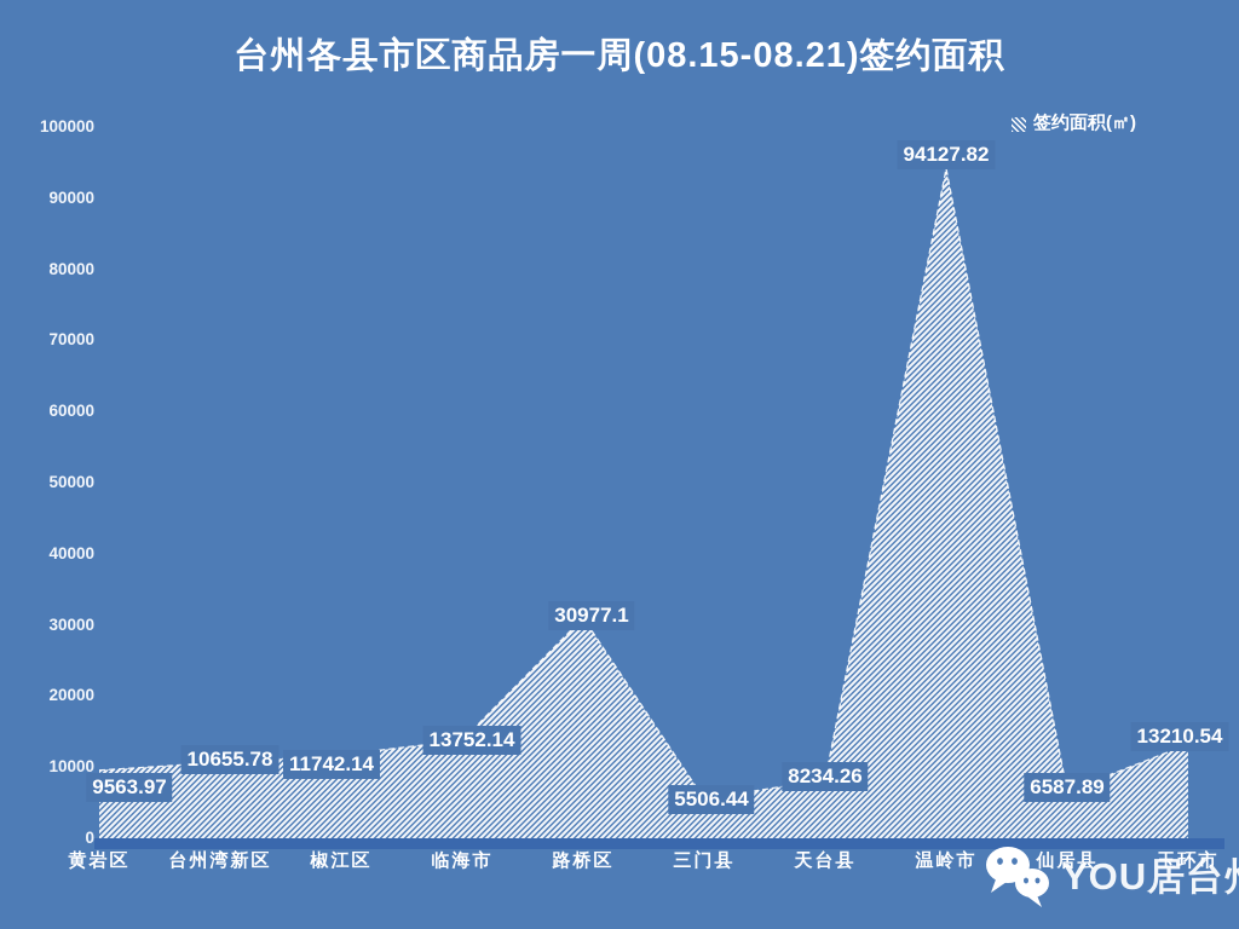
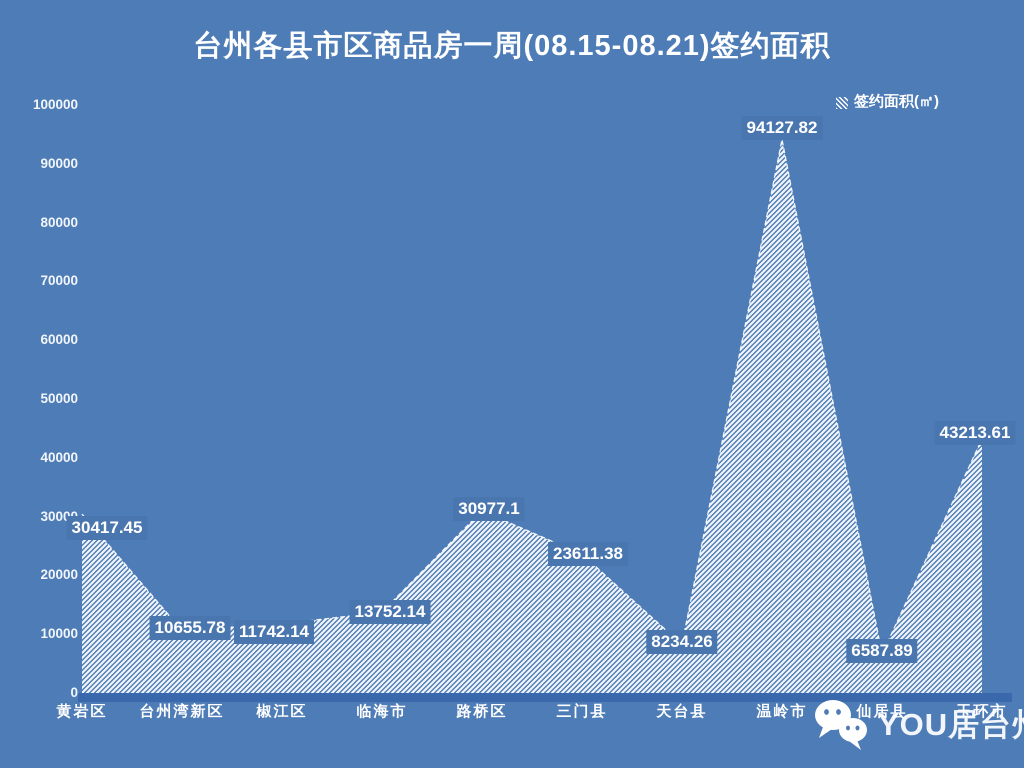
黄岩区: 9563.97 -> 30417.45
三门县: 5506.44 -> 23611.38
玉环市: 13210.54 -> 43213.61
